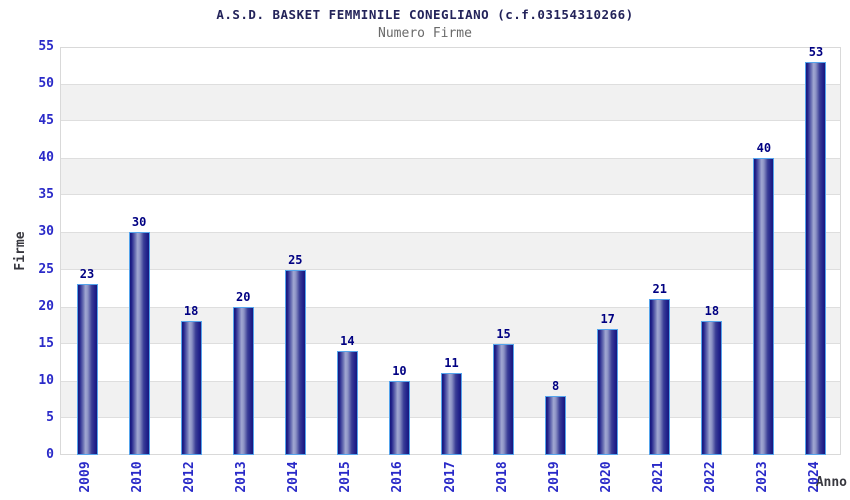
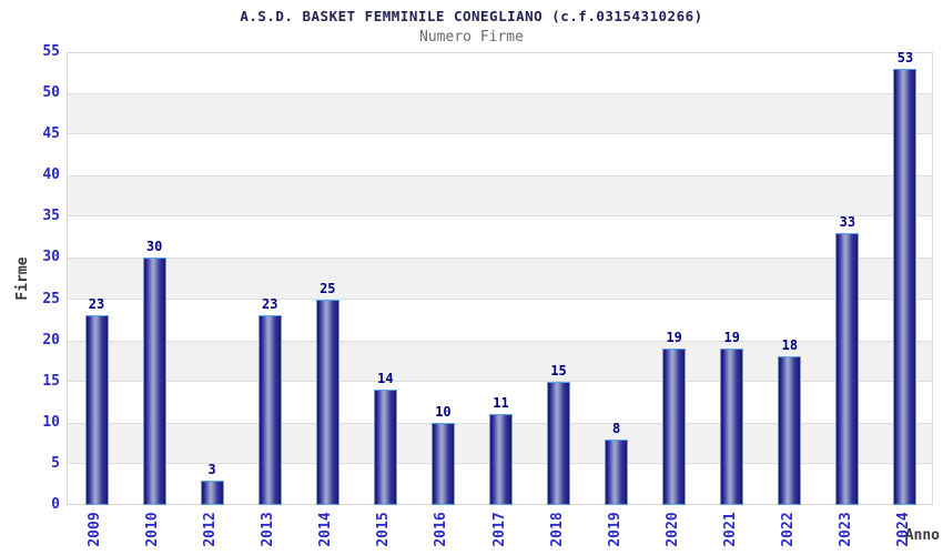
2012: 18 -> 3
2013: 20 -> 23
2020: 17 -> 19
2021: 21 -> 19
2023: 40 -> 33
